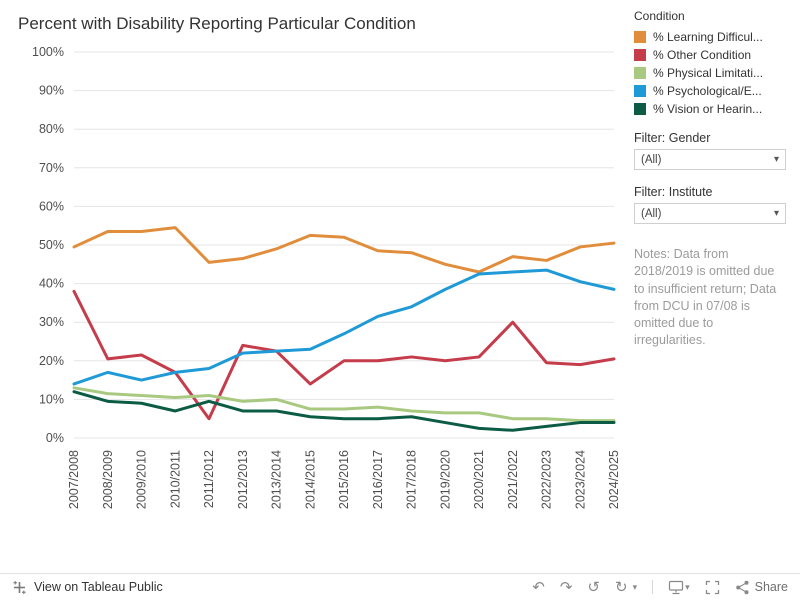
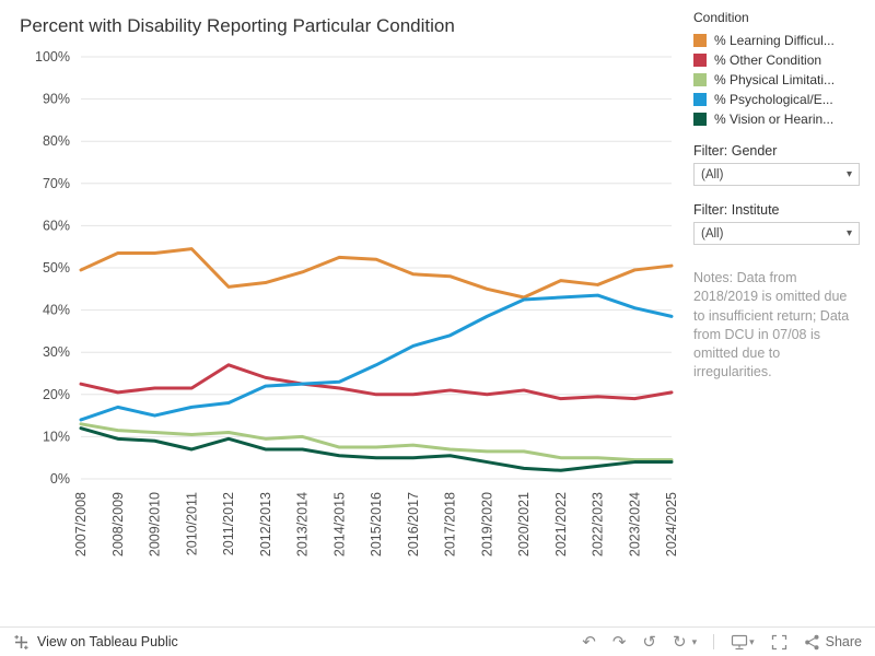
% Other Condition/2007/2008: 38% -> 22%
% Other Condition/2010/2011: 17% -> 22%
% Other Condition/2011/2012: 5% -> 27%
% Other Condition/2014/2015: 14% -> 22%
% Other Condition/2021/2022: 30% -> 19%
